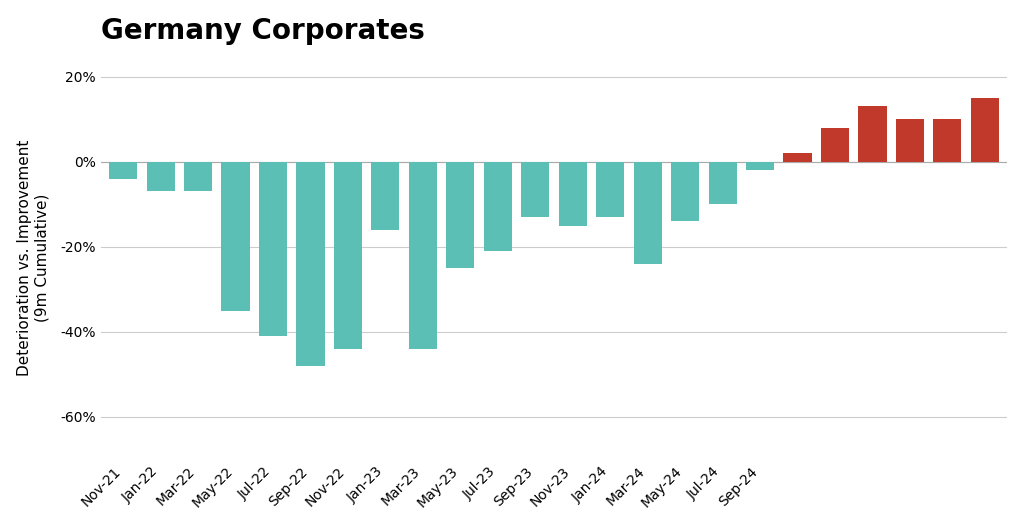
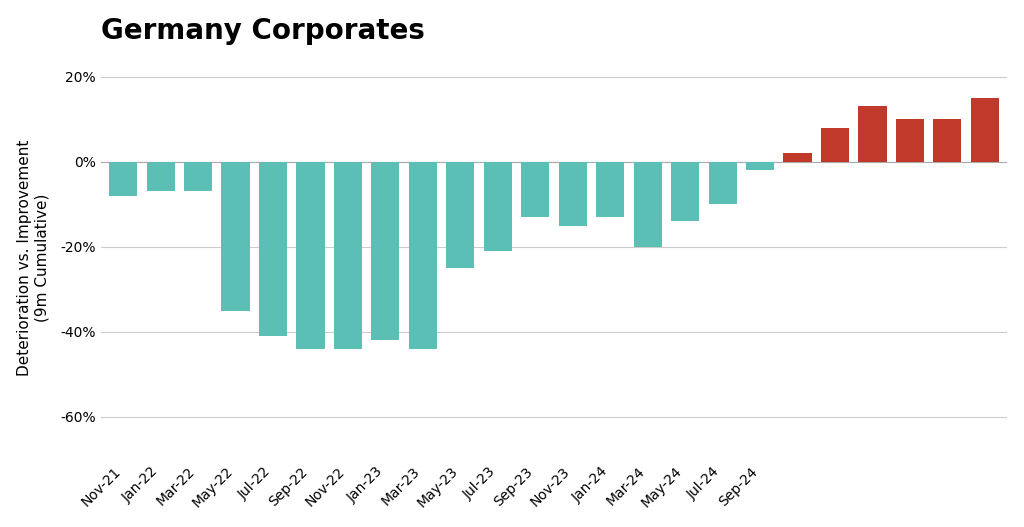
Nov-21: -4% -> -8%
Sep-22: -48% -> -44%
Jan-23: -16% -> -42%
Mar-24: -24% -> -20%
